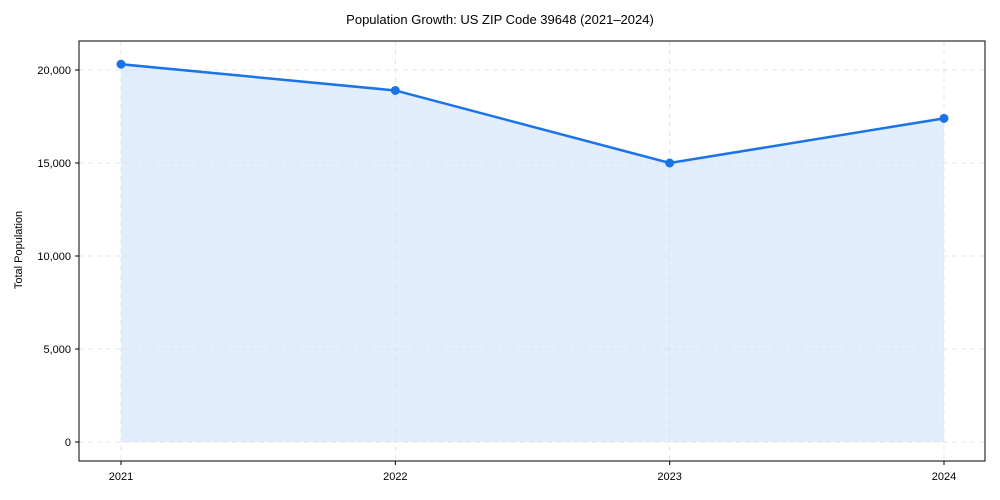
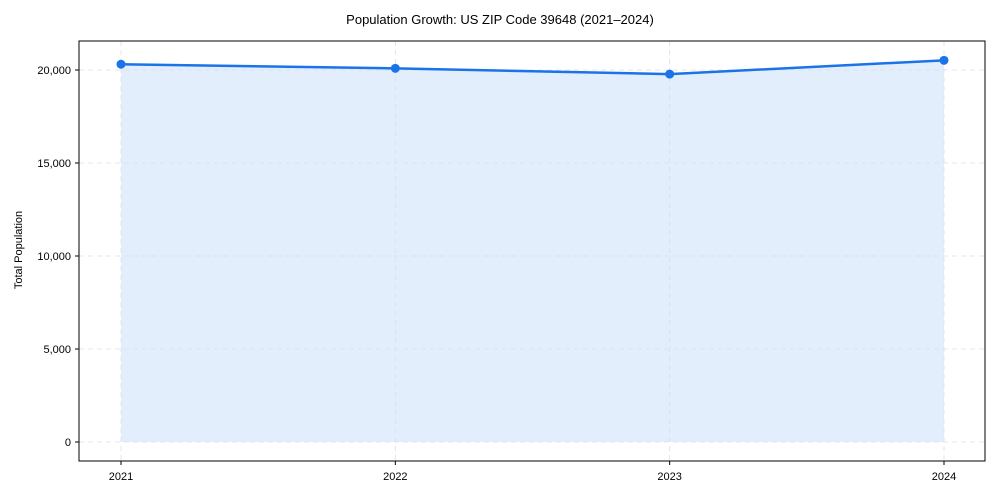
2022: 18900 -> 20100
2023: 15000 -> 19800
2024: 17400 -> 20500
